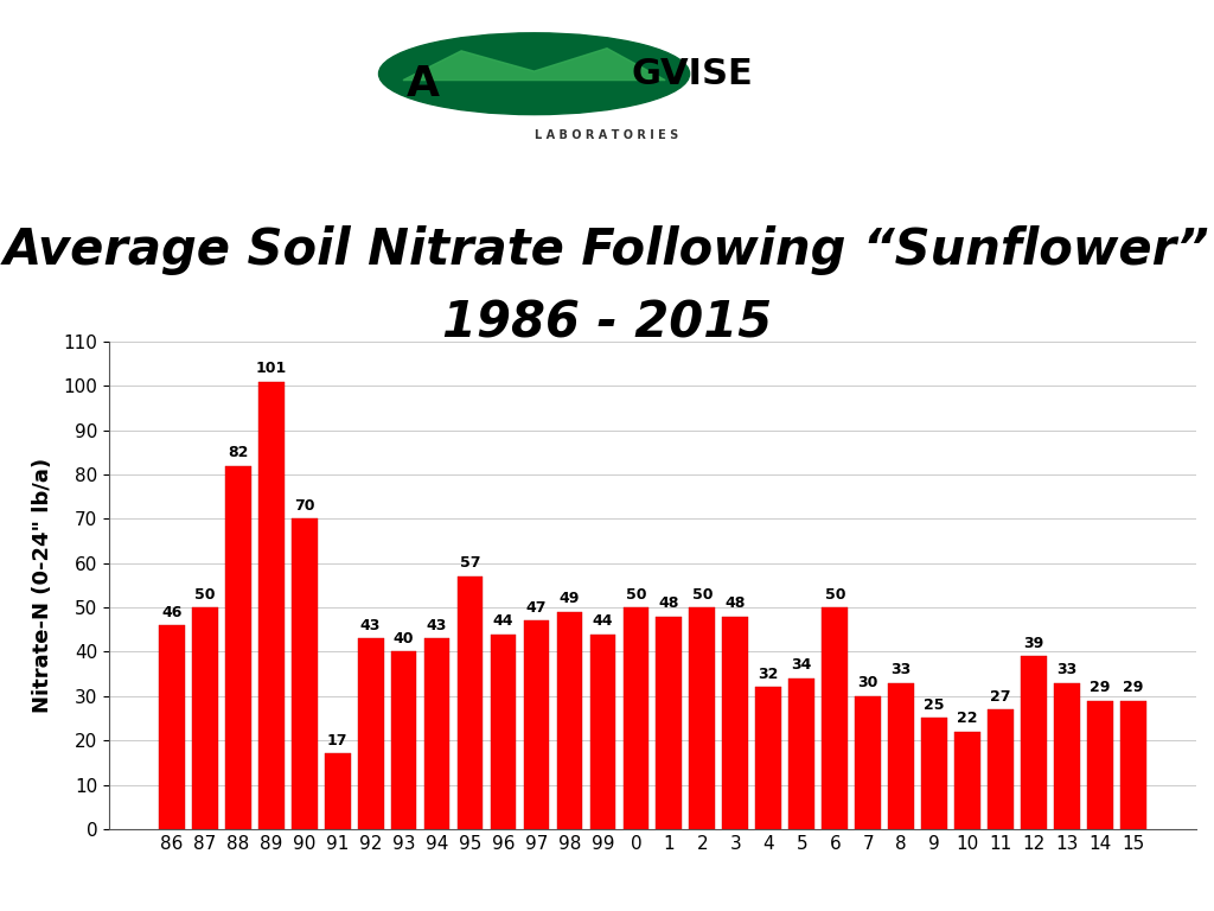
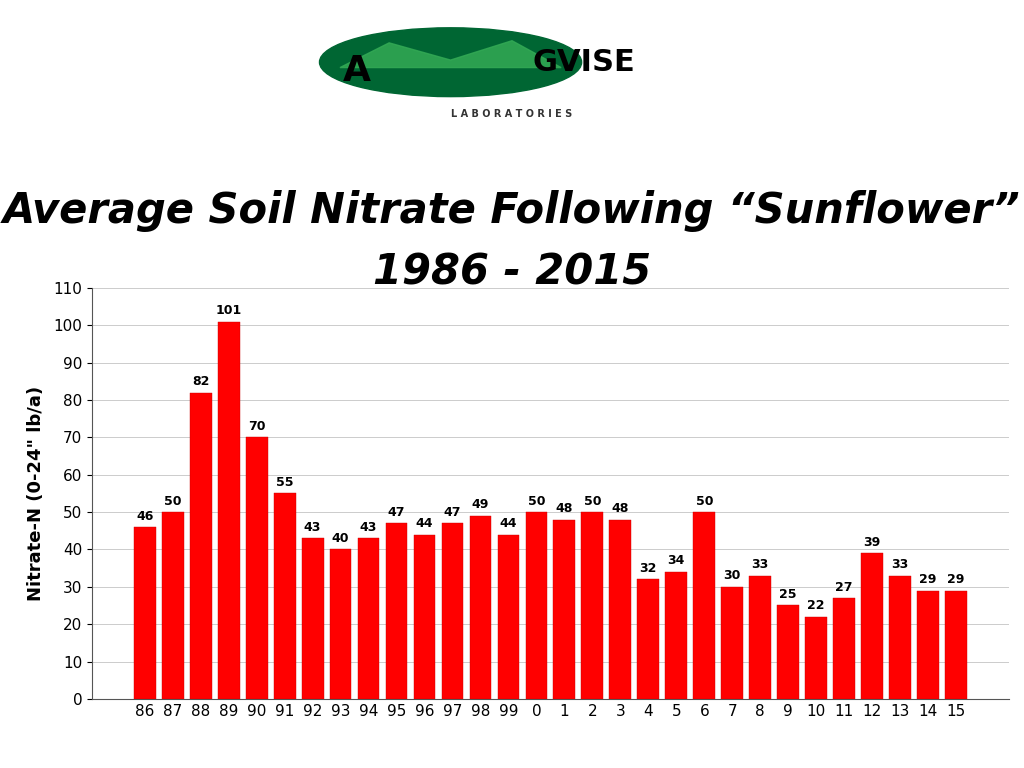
91: 17 -> 55
95: 57 -> 47
